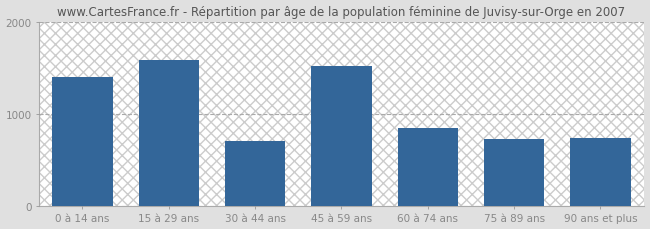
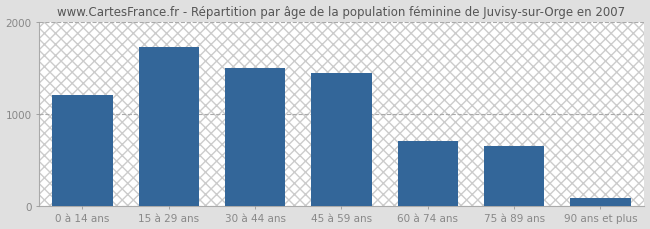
0 à 14 ans: 1400 -> 1200
15 à 29 ans: 1580 -> 1720
30 à 44 ans: 700 -> 1490
45 à 59 ans: 1520 -> 1440
60 à 74 ans: 840 -> 700
75 à 89 ans: 720 -> 640
90 ans et plus: 740 -> 80
